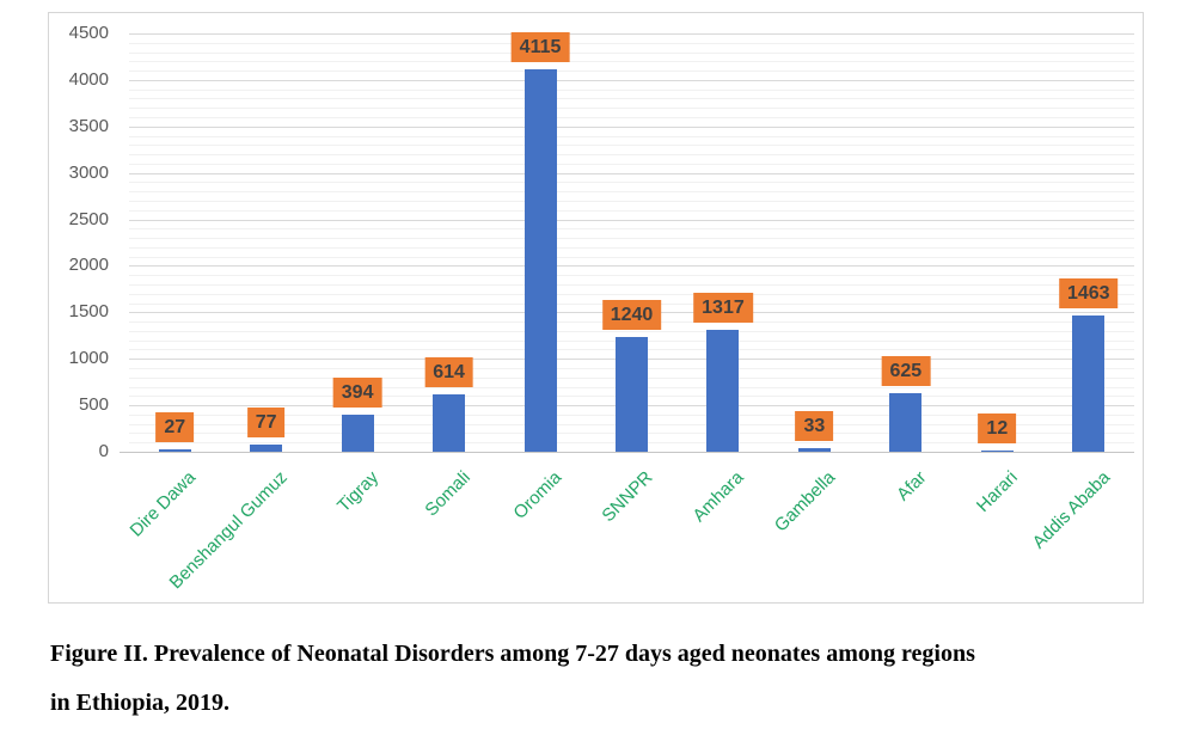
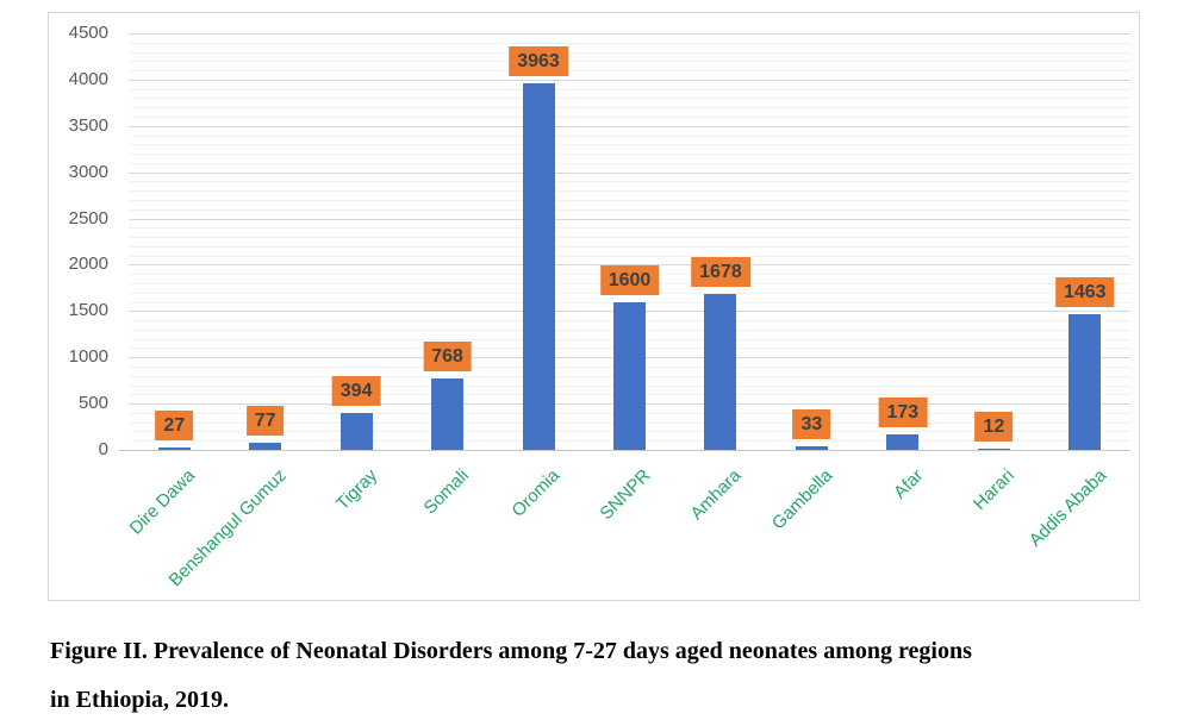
Somali: 614 -> 768
Oromia: 4115 -> 3963
SNNPR: 1240 -> 1600
Amhara: 1317 -> 1678
Afar: 625 -> 173
